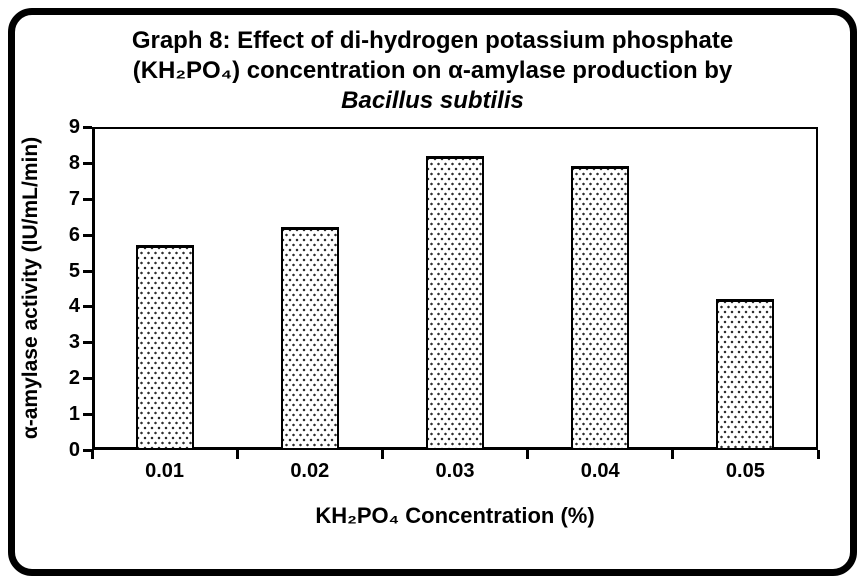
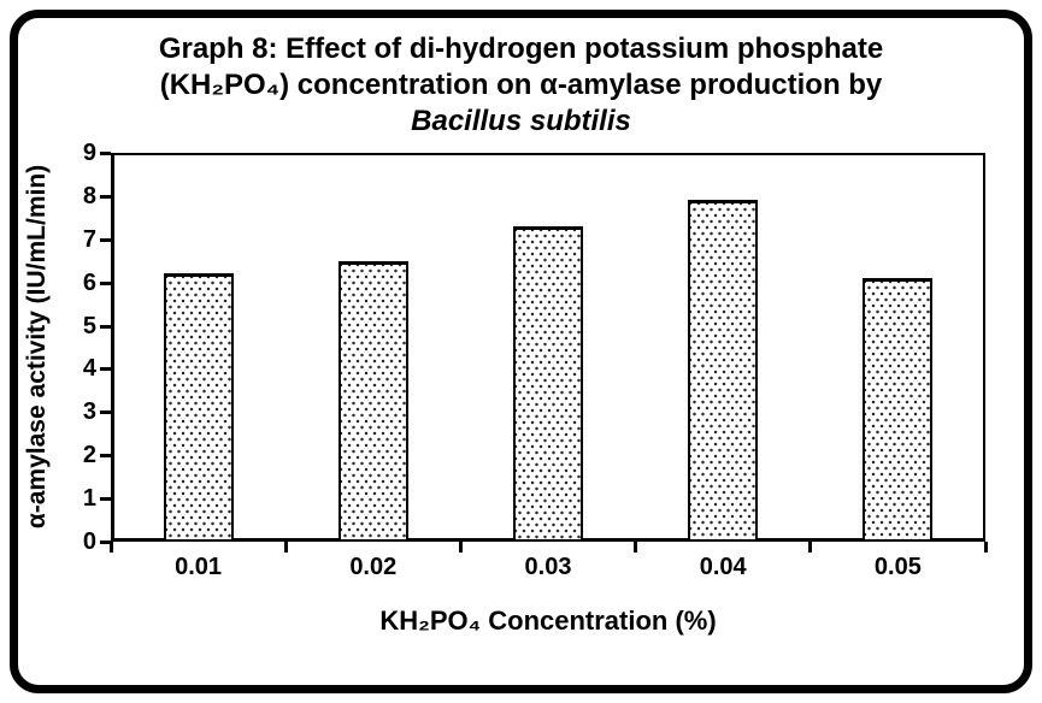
0.01: 5.7 -> 6.2
0.02: 6.2 -> 6.5
0.03: 8.2 -> 7.3
0.05: 4.2 -> 6.1
